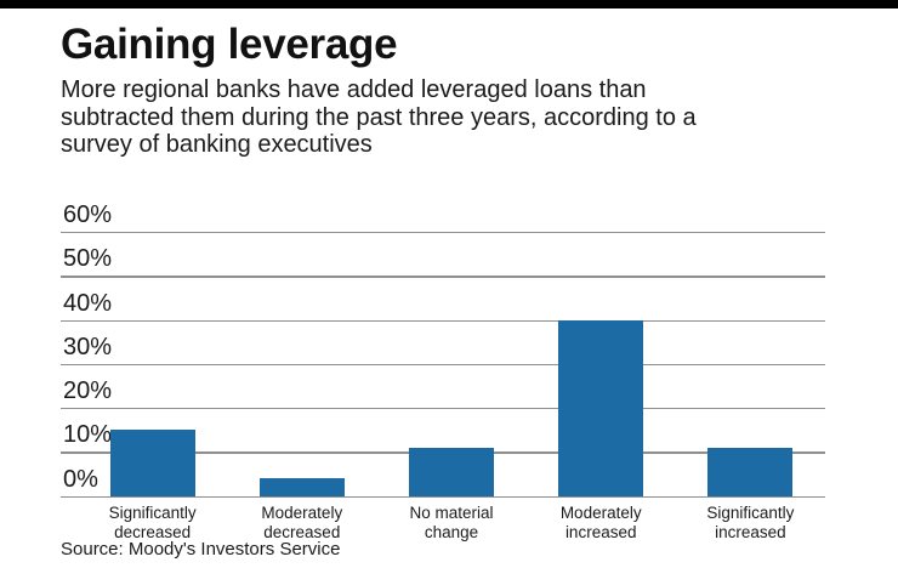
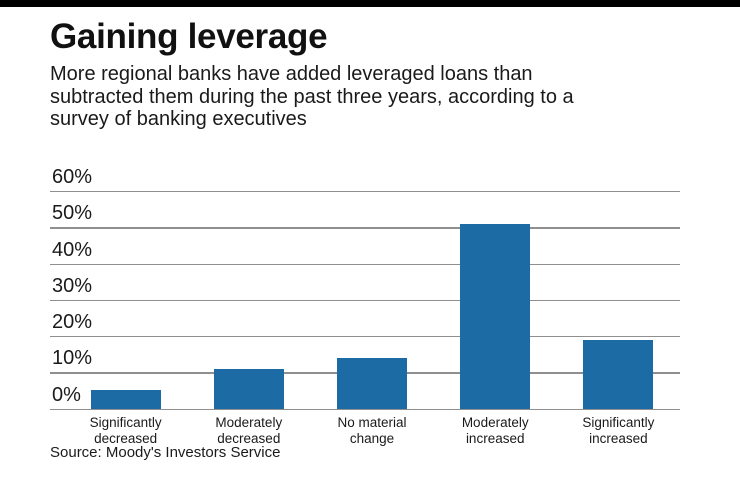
Significantly decreased: 15% -> 5%
Moderately decreased: 4% -> 11%
No material change: 11% -> 14%
Moderately increased: 40% -> 51%
Significantly increased: 11% -> 19%
